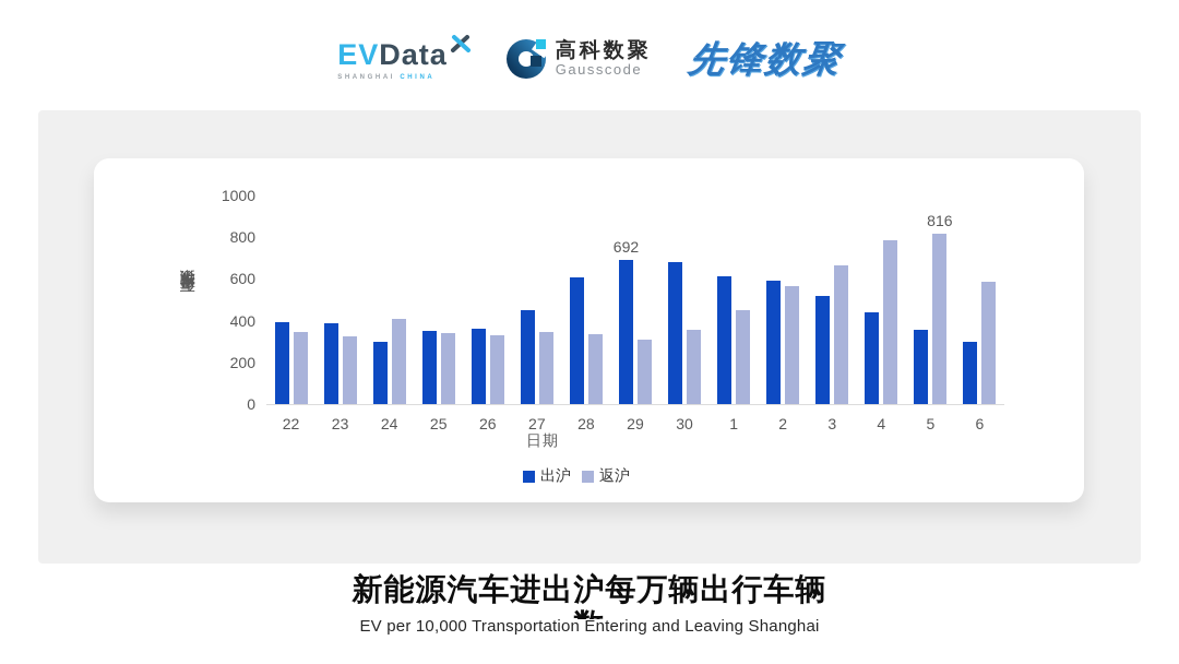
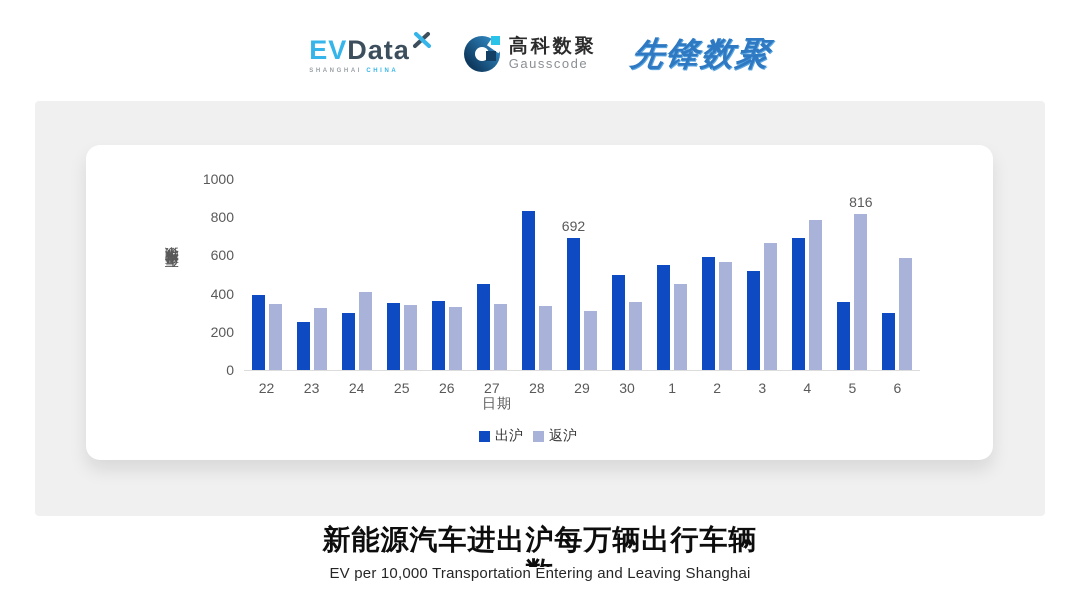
出沪/23: 390 -> 250
出沪/28: 610 -> 830
出沪/30: 680 -> 500
出沪/1: 610 -> 550
出沪/4: 440 -> 690
